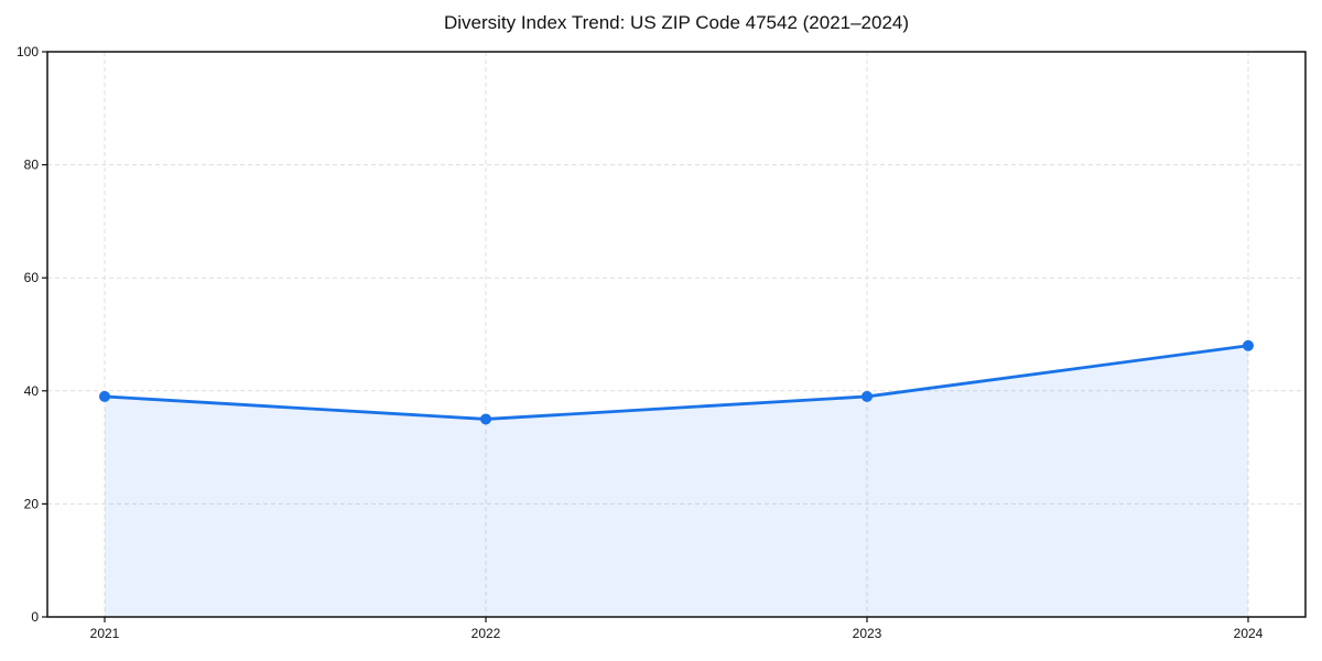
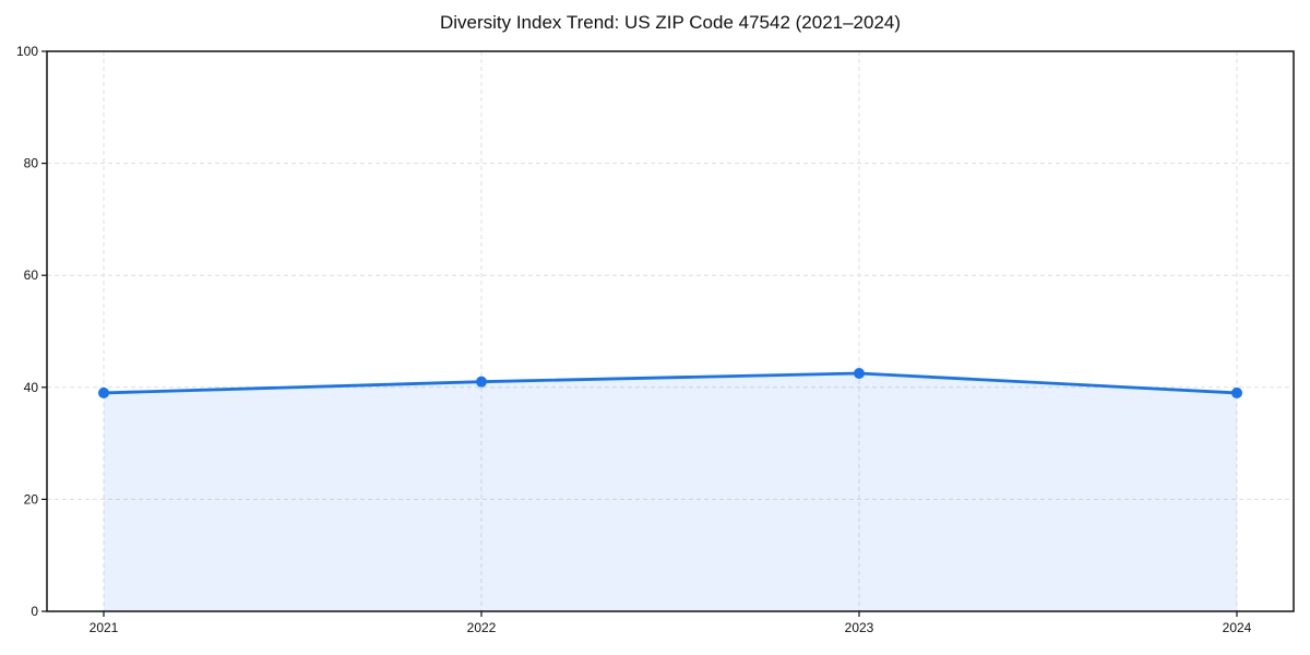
2022: 35 -> 41
2023: 39 -> 42
2024: 48 -> 39
